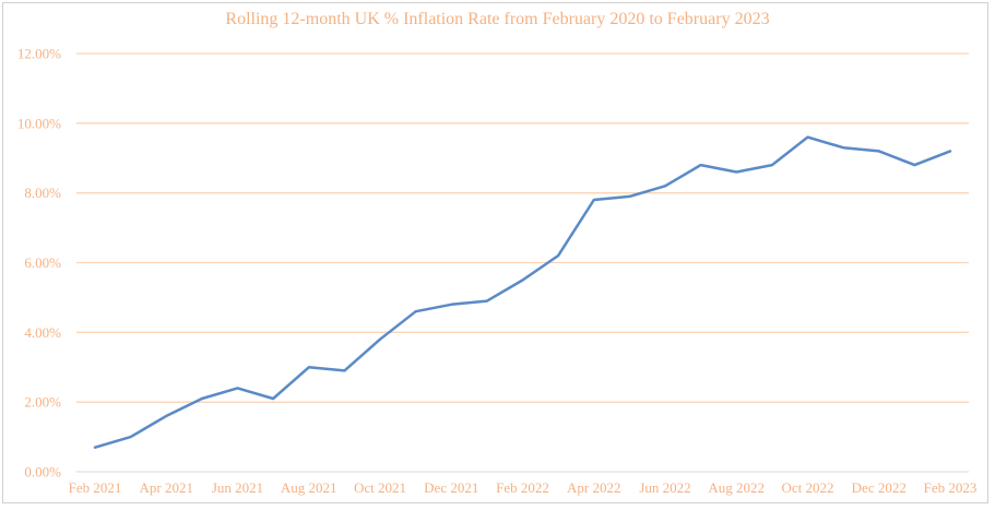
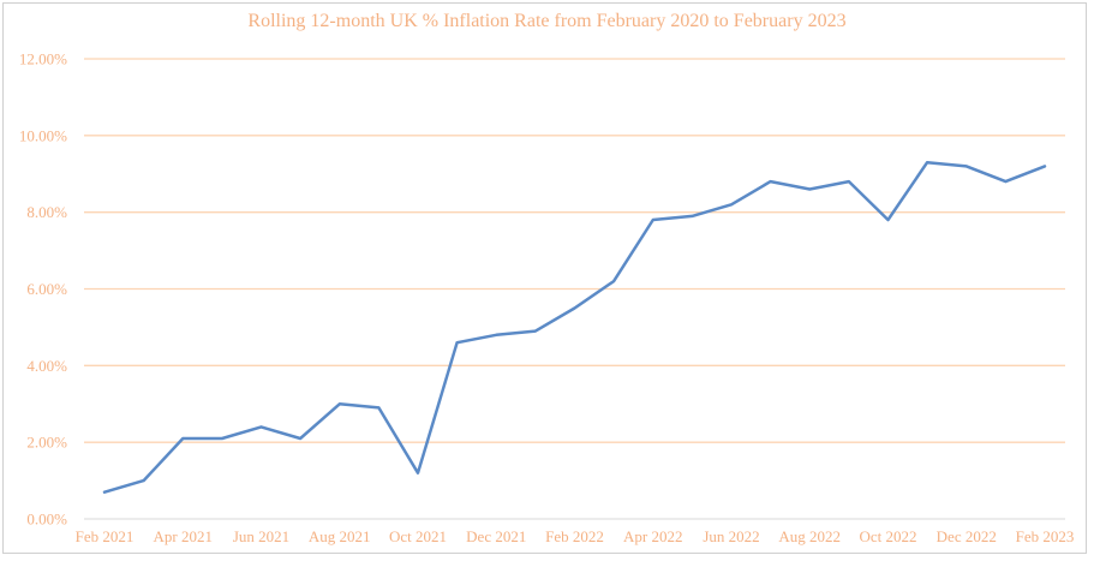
Apr 2021: 1.6% -> 2.1%
Oct 2021: 3.8% -> 1.2%
Oct 2022: 9.6% -> 7.8%
